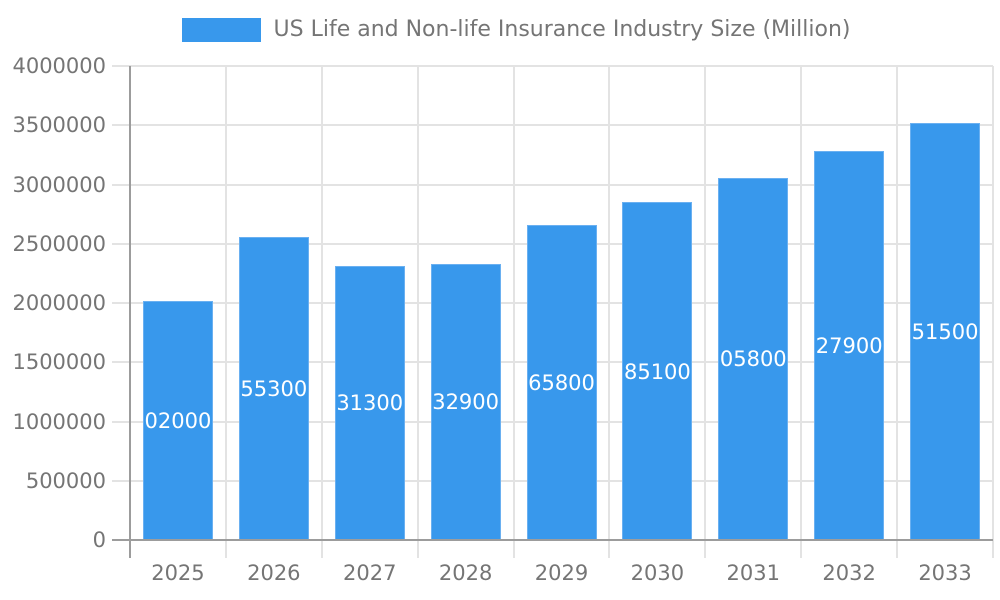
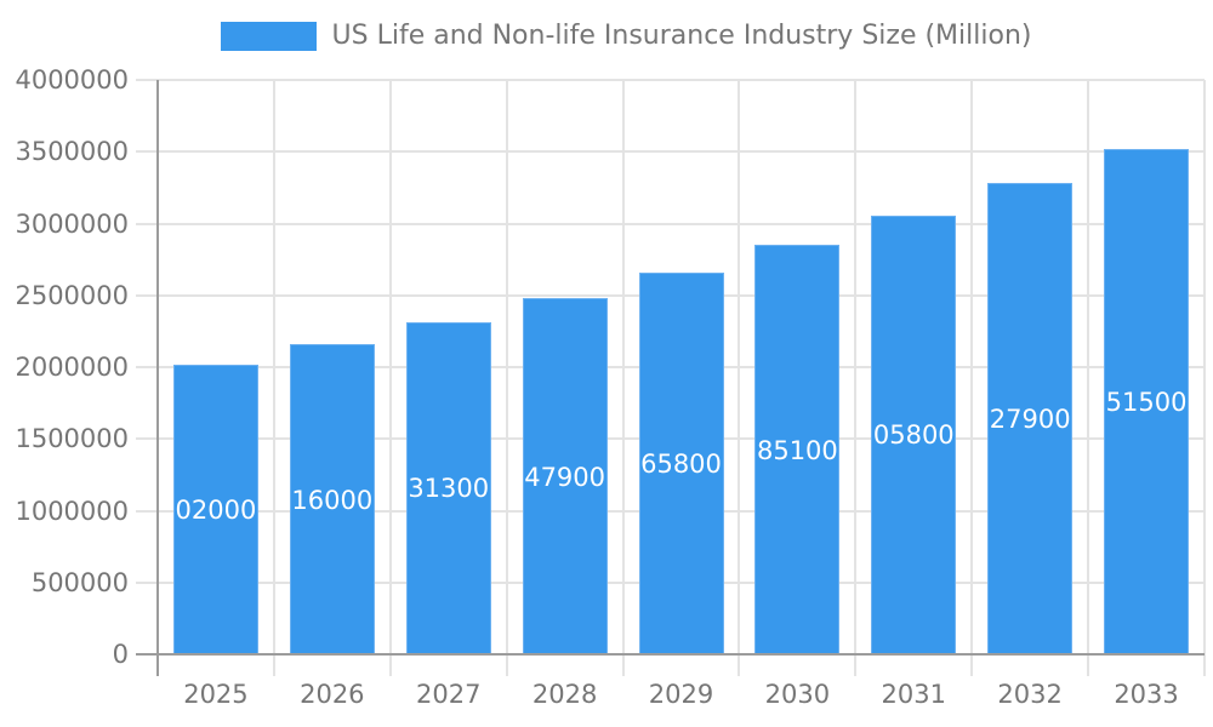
2026: 2553000 -> 2160000
2028: 2329000 -> 2479000
